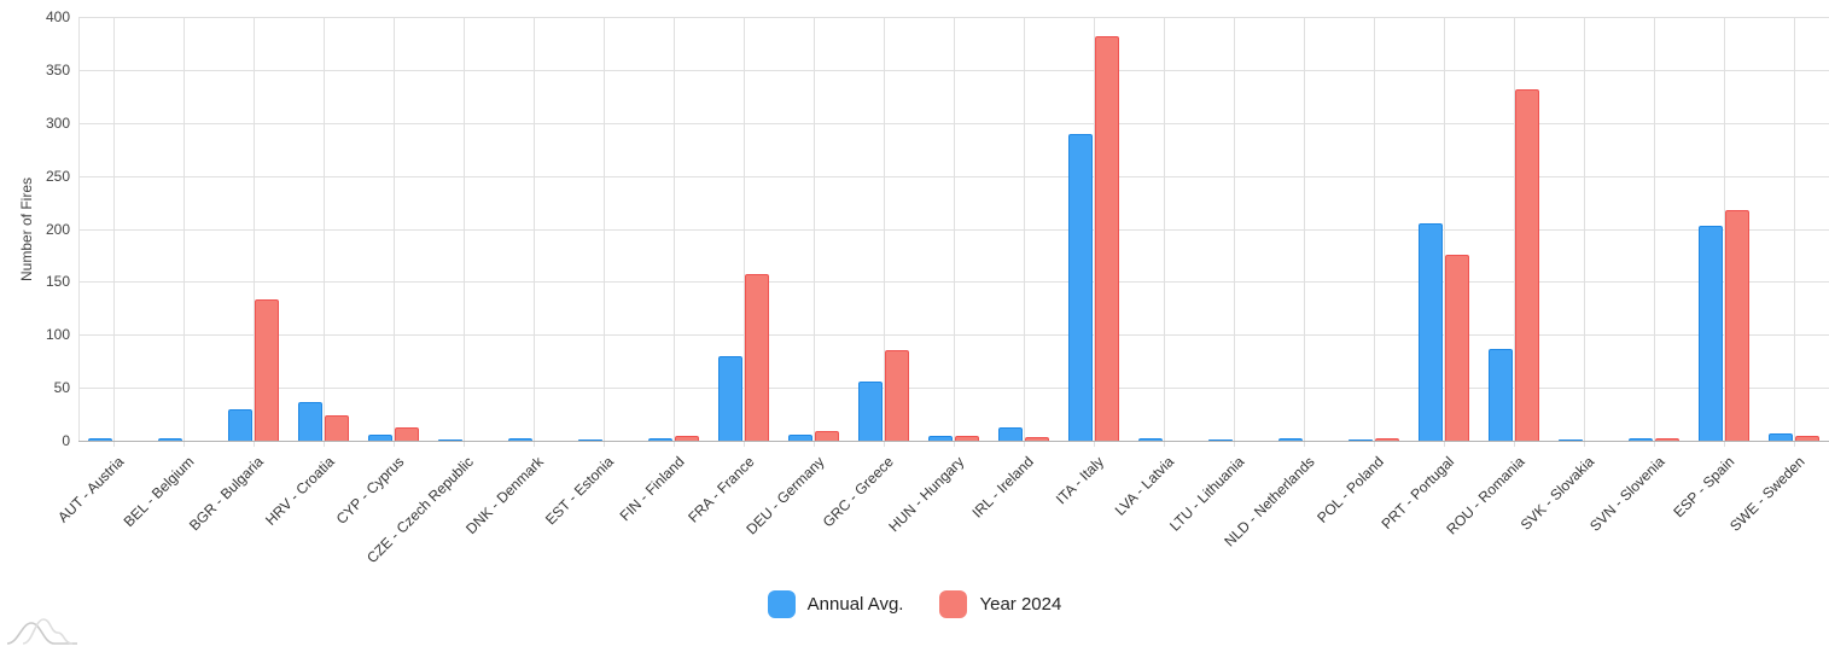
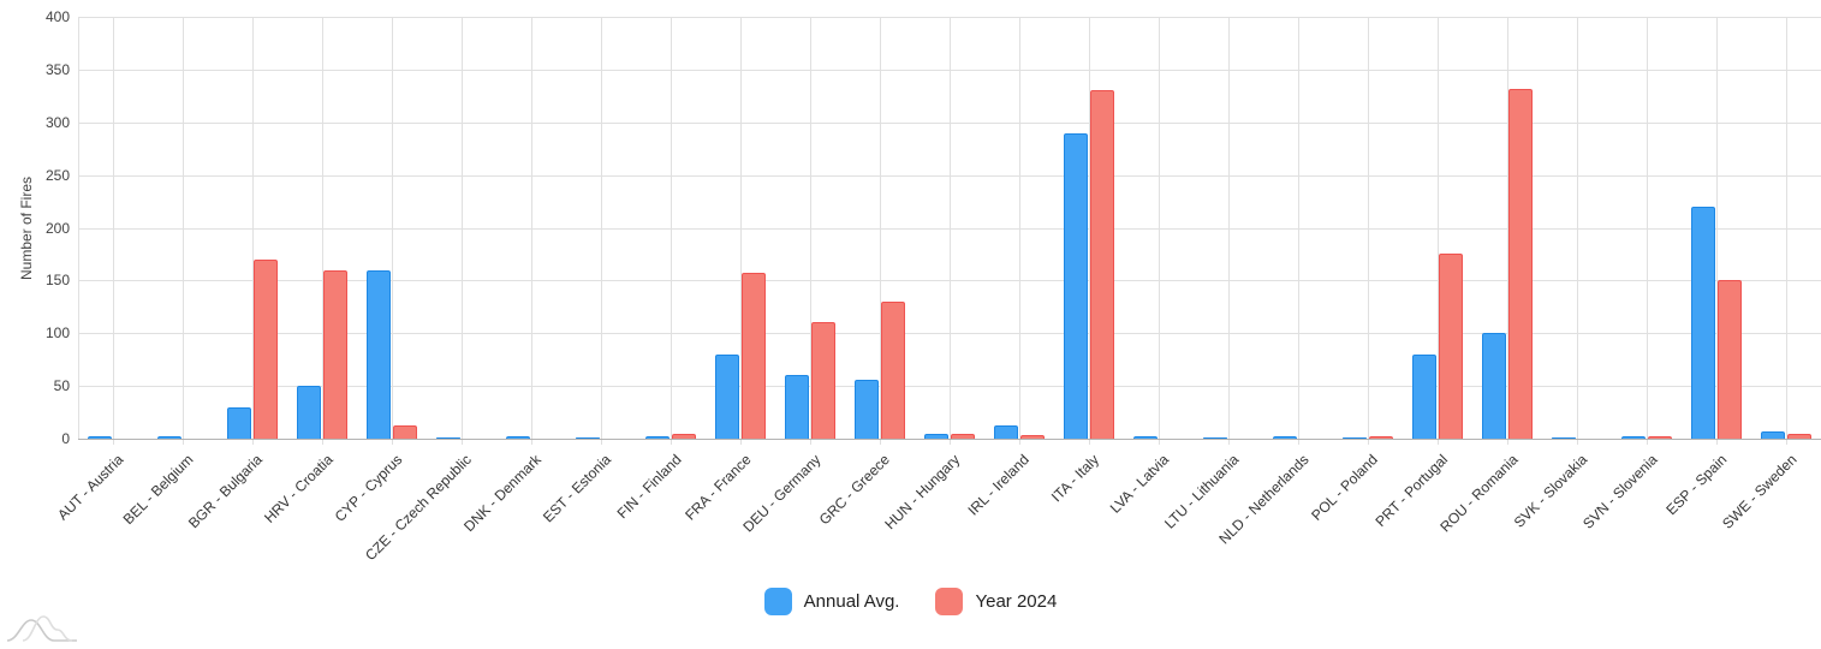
Year 2024/BGR - Bulgaria: 130 -> 170
Annual Avg./HRV - Croatia: 40 -> 50
Year 2024/HRV - Croatia: 20 -> 160
Annual Avg./CYP - Cyprus: 10 -> 160
Annual Avg./DEU - Germany: 10 -> 60
Year 2024/DEU - Germany: 10 -> 110
Year 2024/GRC - Greece: 80 -> 130
Year 2024/ITA - Italy: 380 -> 330
Annual Avg./PRT - Portugal: 200 -> 80
Annual Avg./ROU - Romania: 90 -> 100
Annual Avg./ESP - Spain: 200 -> 220
Year 2024/ESP - Spain: 220 -> 150
